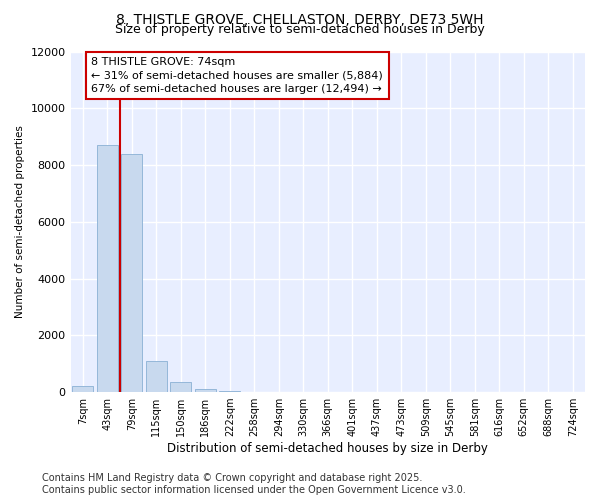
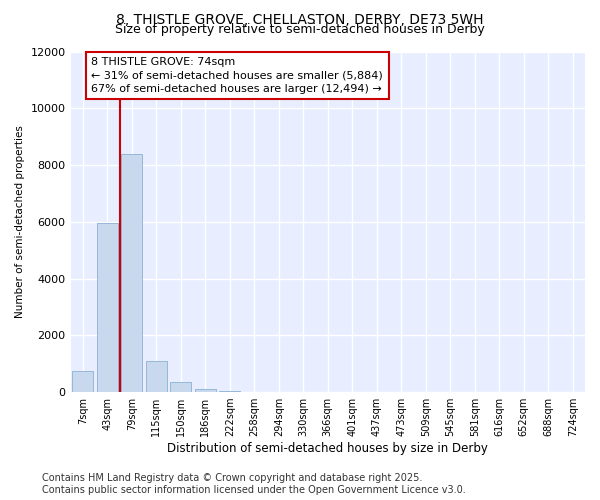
7sqm: 200 -> 750
43sqm: 8700 -> 5950
